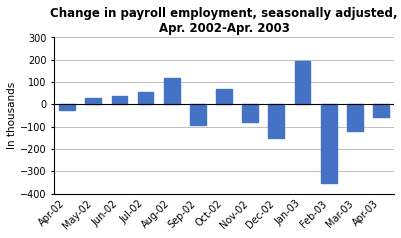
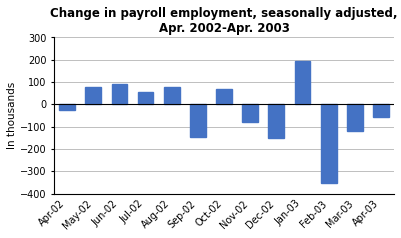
May-02: 30 -> 80
Jun-02: 40 -> 90
Aug-02: 120 -> 80
Sep-02: -90 -> -145
